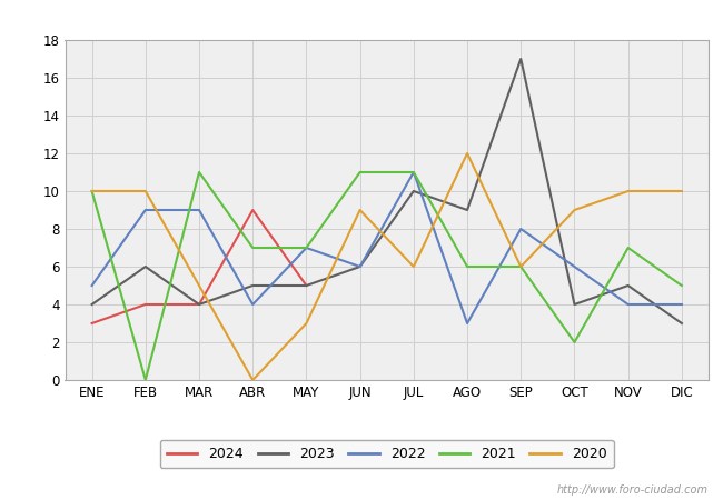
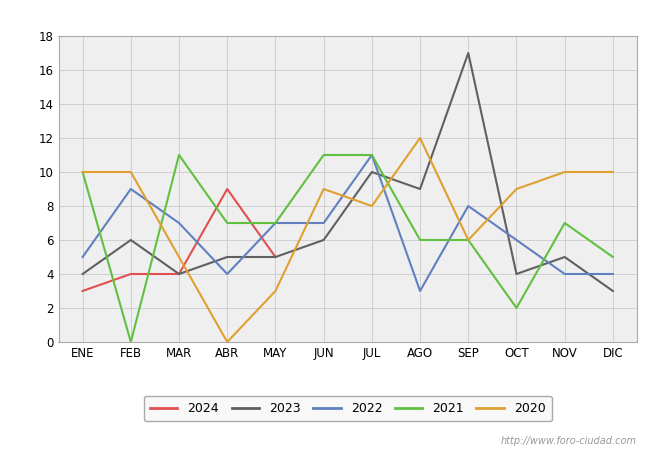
2022/MAR: 9 -> 7
2022/JUN: 6 -> 7
2020/JUL: 6 -> 8
